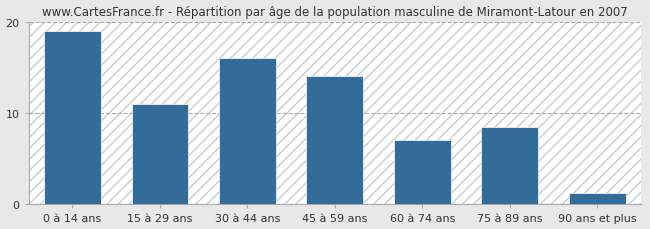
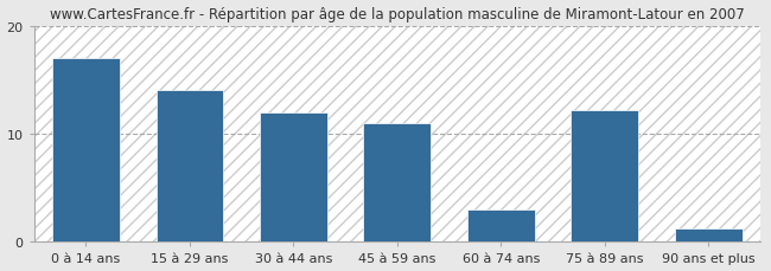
0 à 14 ans: 19.0 -> 17.0
15 à 29 ans: 11.0 -> 14.0
30 à 44 ans: 16.0 -> 12.0
45 à 59 ans: 14.0 -> 11.0
60 à 74 ans: 7.0 -> 3.0
75 à 89 ans: 8.5 -> 12.2
